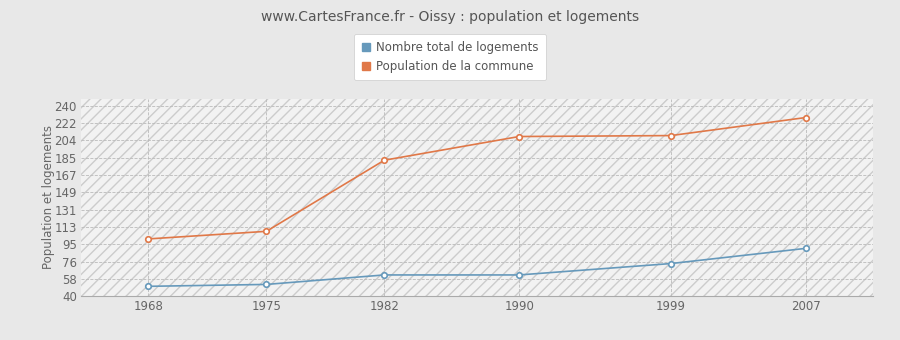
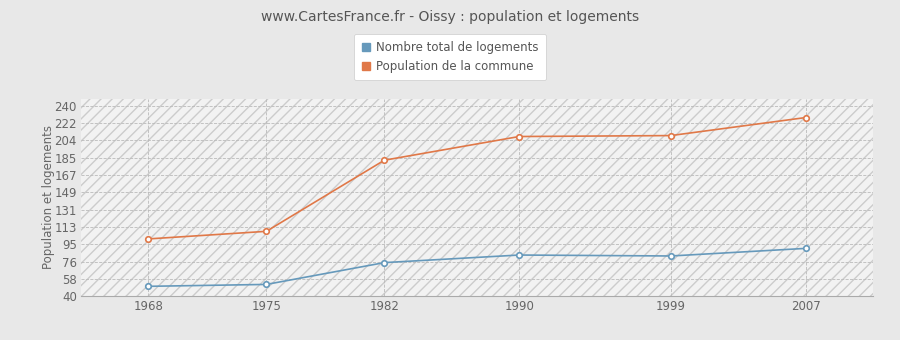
Nombre total de logements/1982: 62 -> 75
Nombre total de logements/1990: 62 -> 83
Nombre total de logements/1999: 74 -> 82
